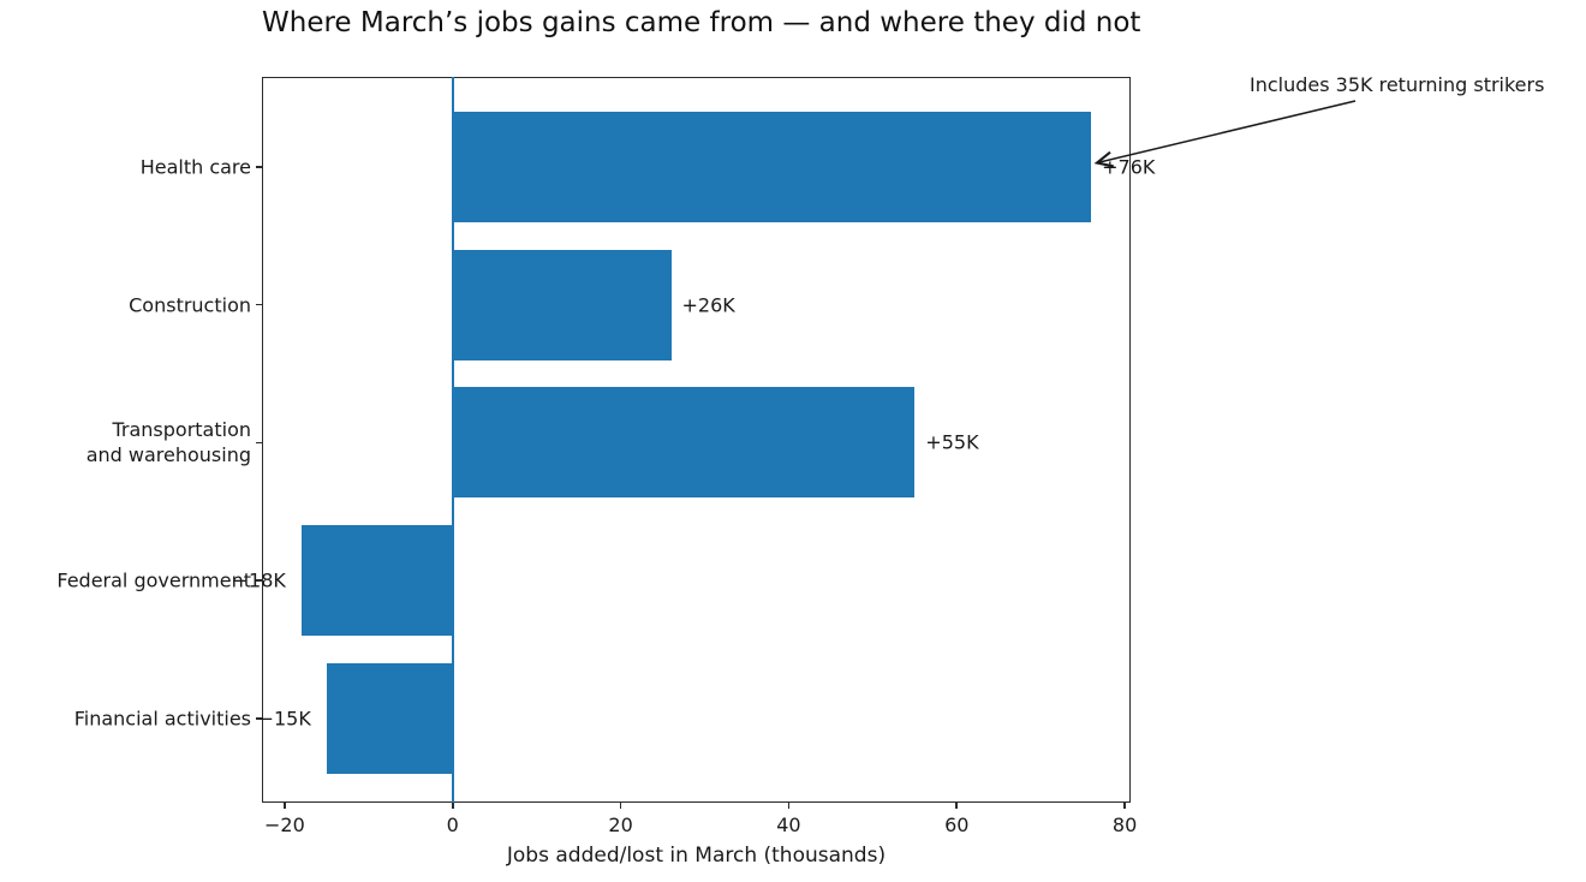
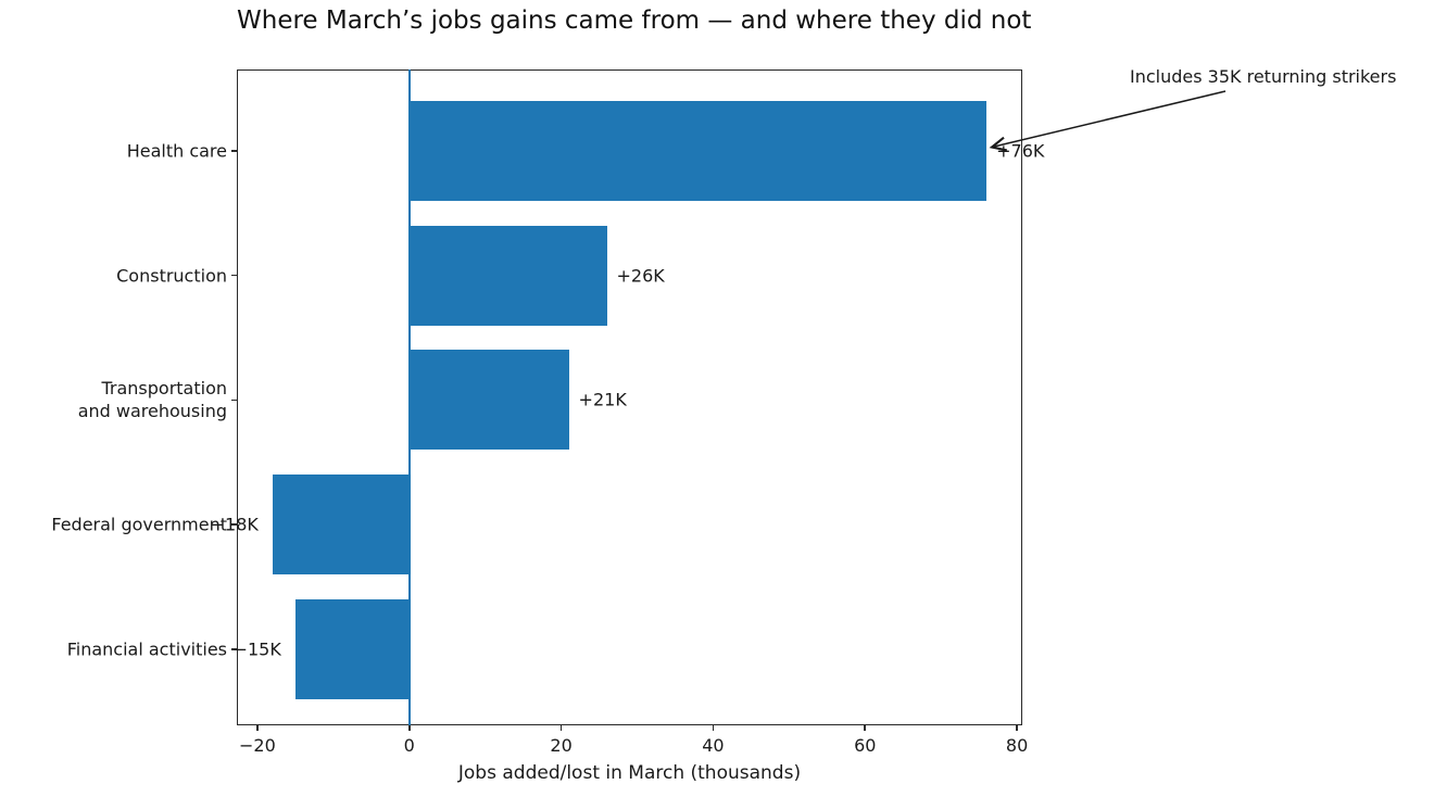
Transportation and warehousing: +55K -> +21K
